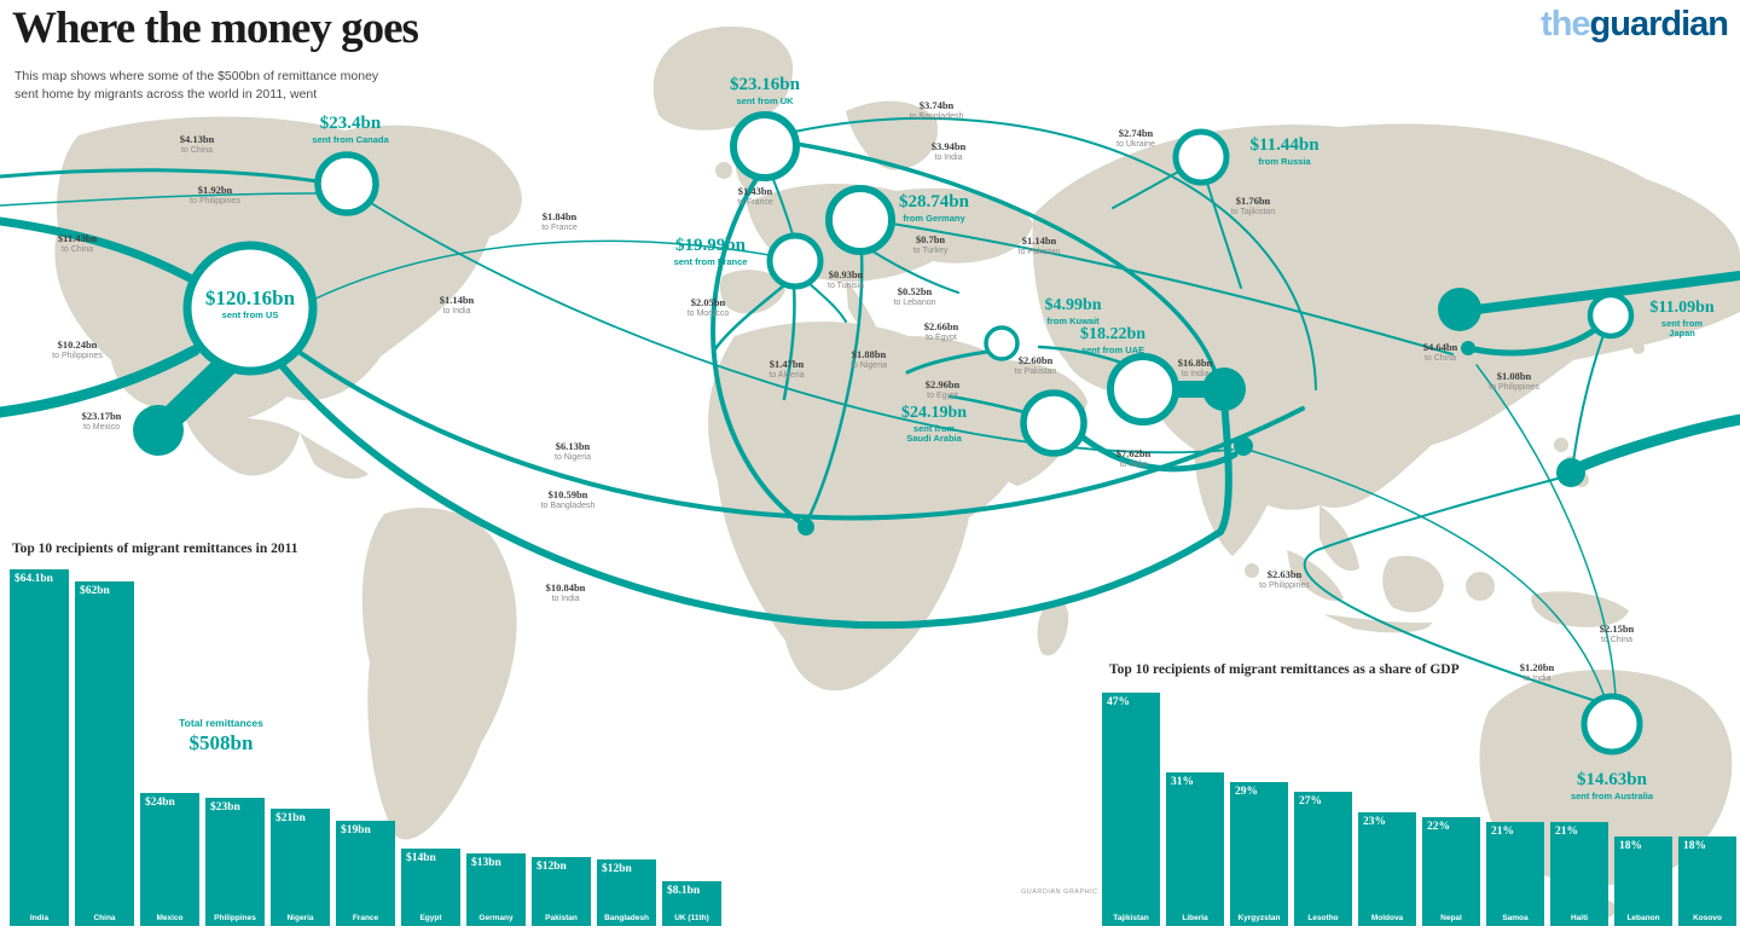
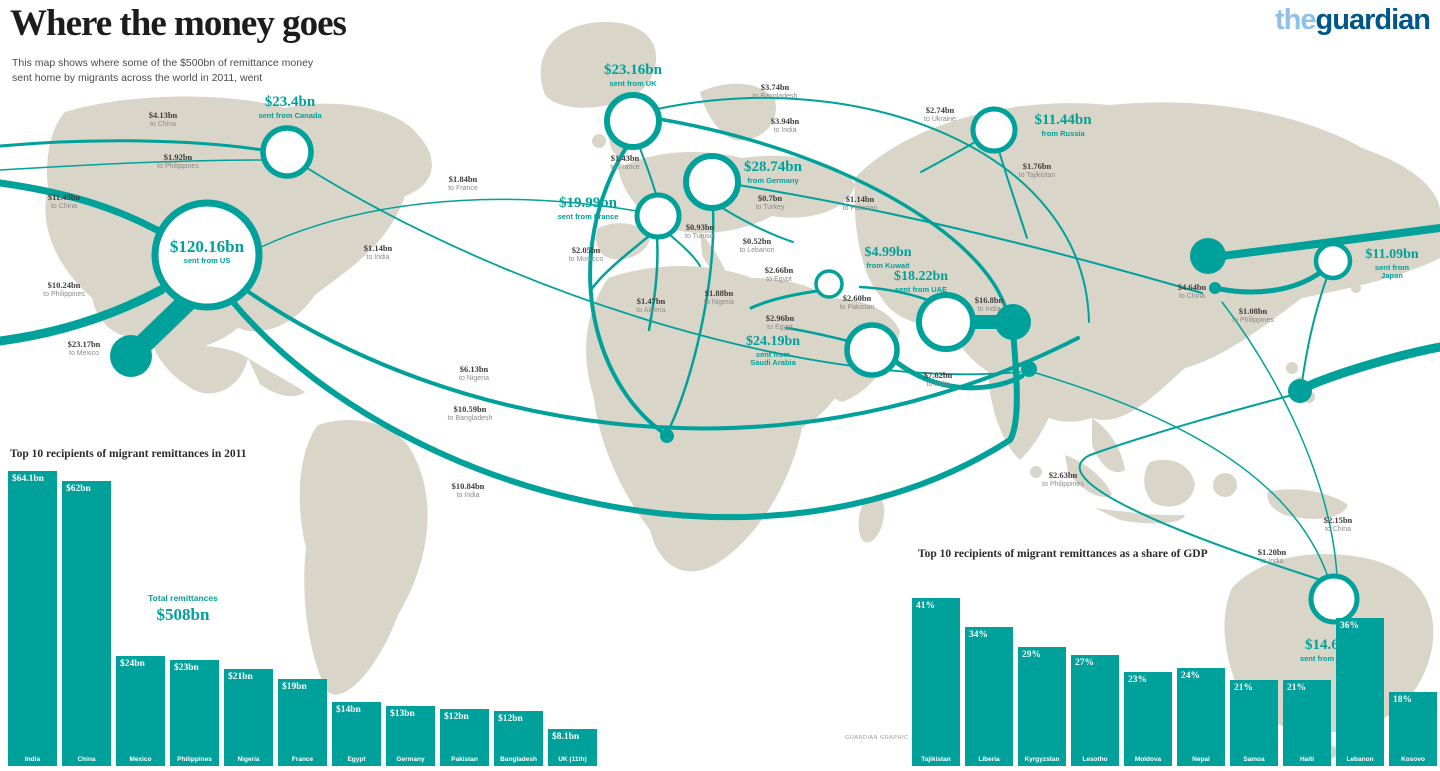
Top 10 recipients of migrant remittances as a share of GDP/Tajikistan: 47% -> 41%
Top 10 recipients of migrant remittances as a share of GDP/Liberia: 31% -> 34%
Top 10 recipients of migrant remittances as a share of GDP/Nepal: 22% -> 24%
Top 10 recipients of migrant remittances as a share of GDP/Lebanon: 18% -> 36%
